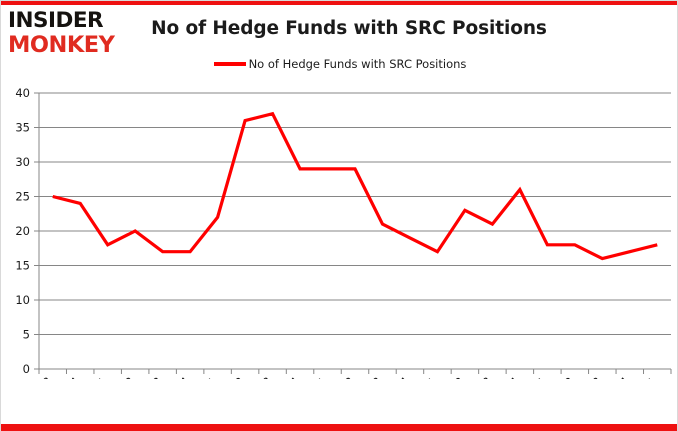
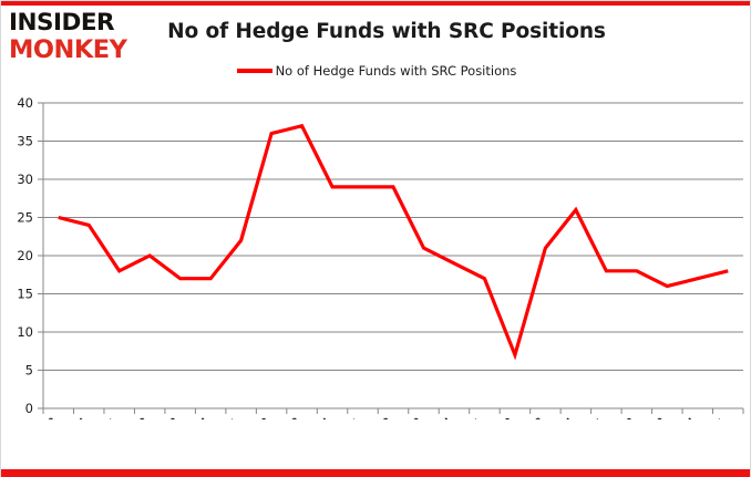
19Q2: 23 -> 7
